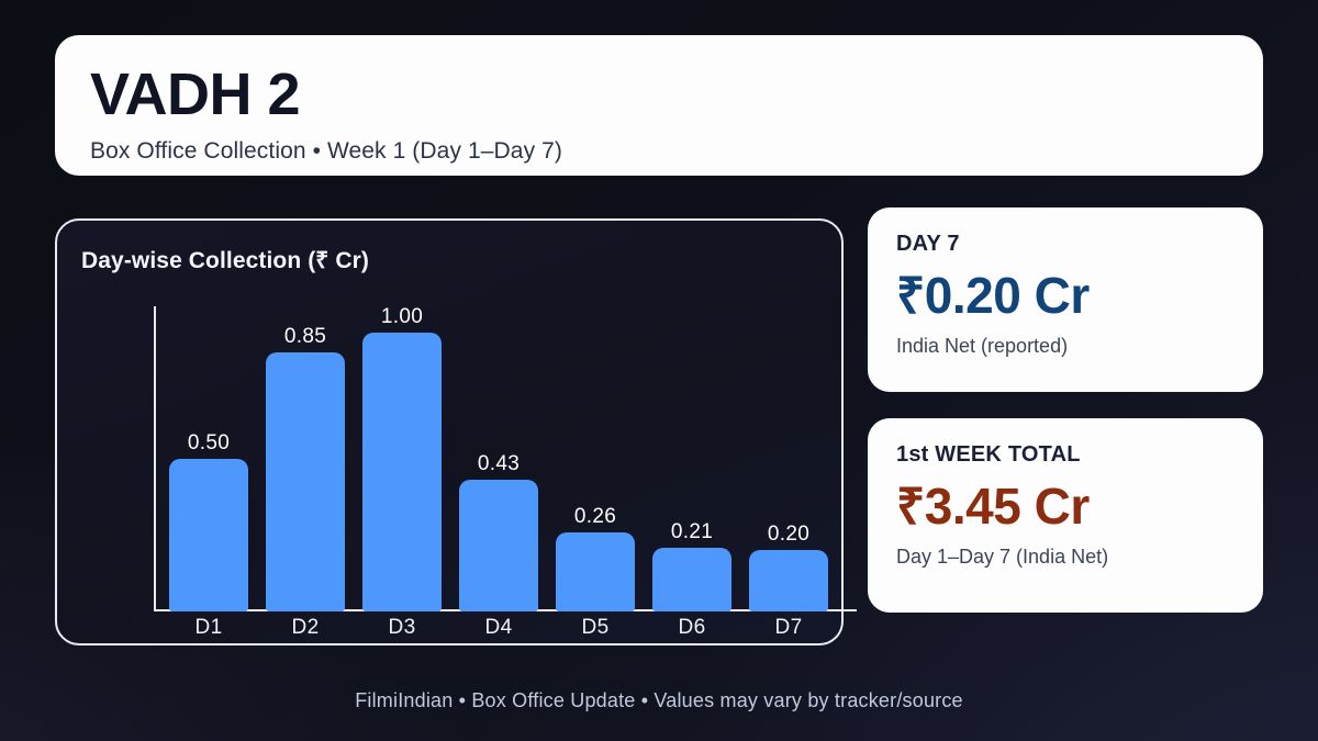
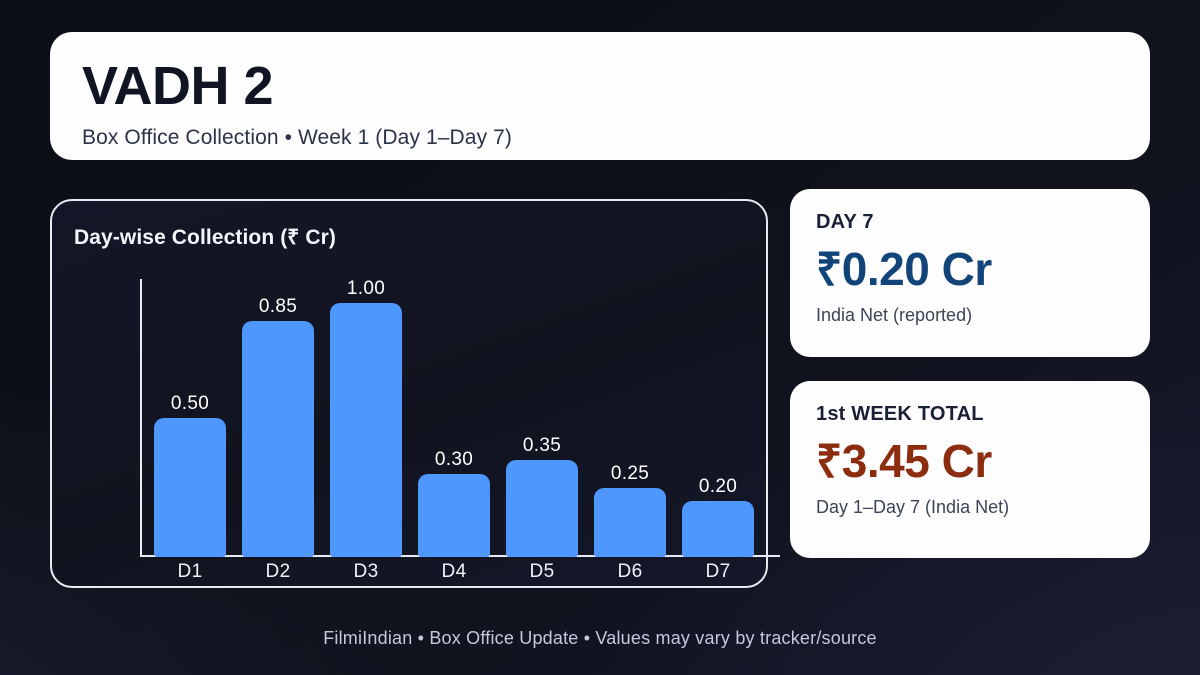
D4: 0.43 -> 0.30
D5: 0.26 -> 0.35
D6: 0.21 -> 0.25
